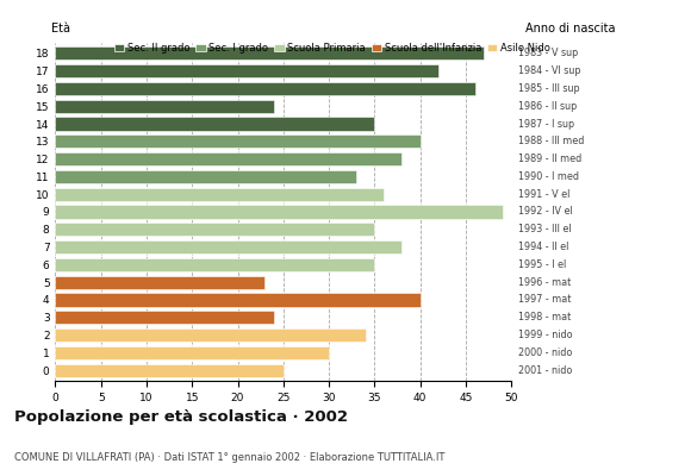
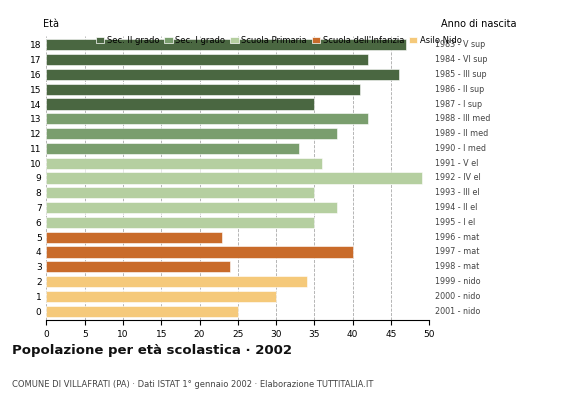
15: 24 -> 41
13: 40 -> 42
